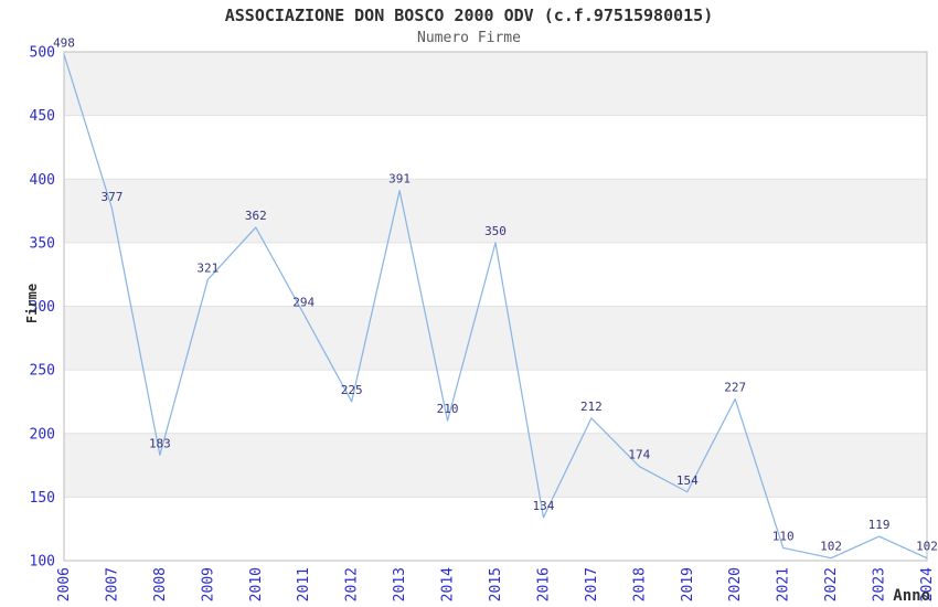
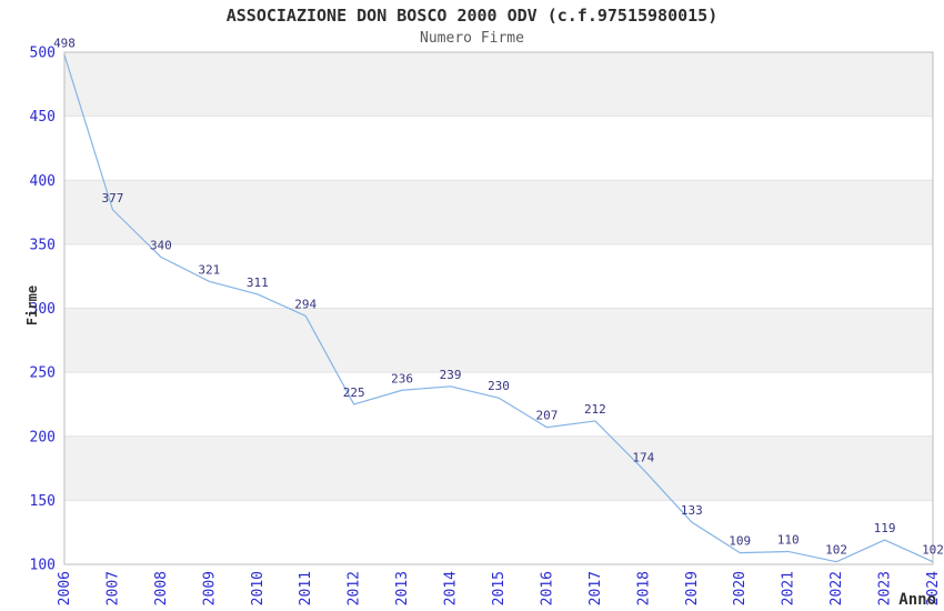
2008: 183 -> 340
2010: 362 -> 311
2013: 391 -> 236
2014: 210 -> 239
2015: 350 -> 230
2016: 134 -> 207
2019: 154 -> 133
2020: 227 -> 109
